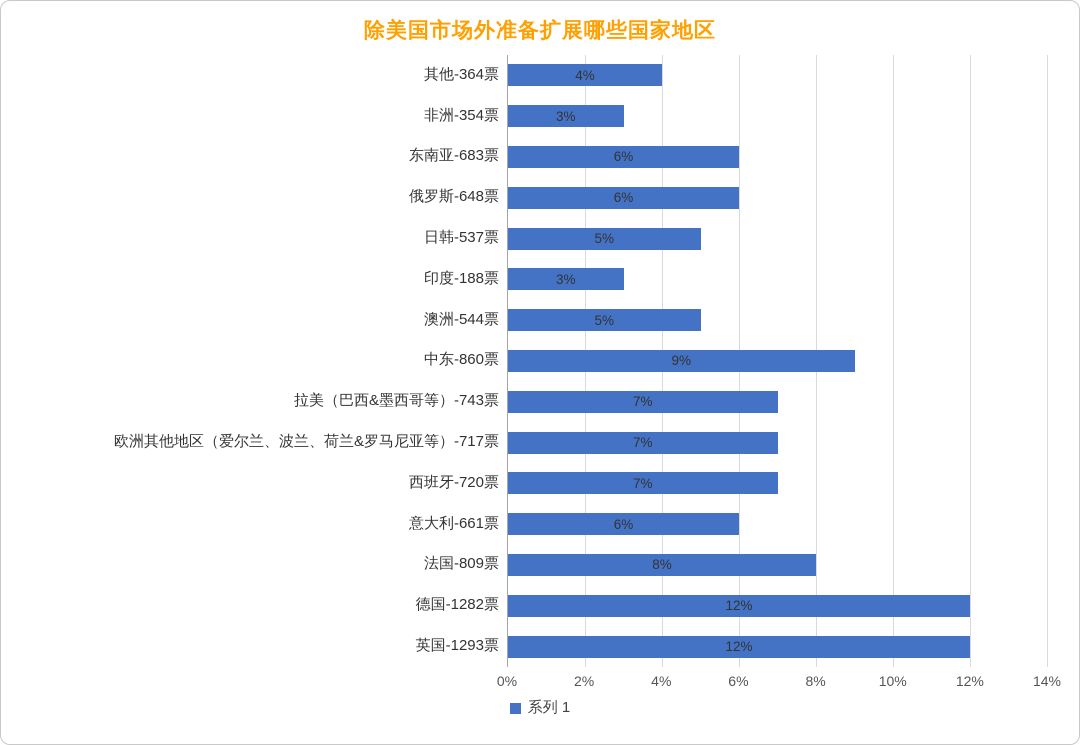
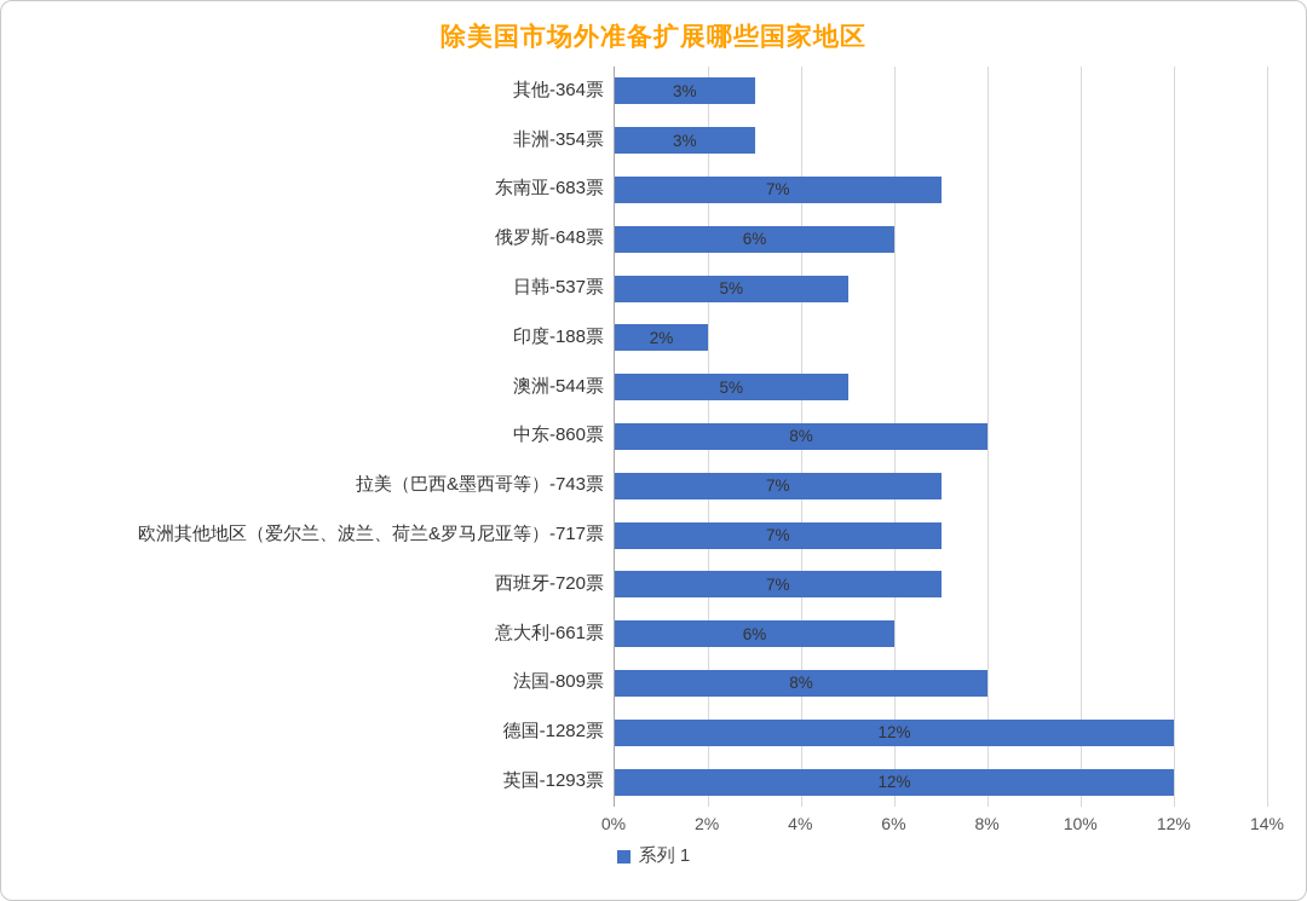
其他-364票: 4% -> 3%
东南亚-683票: 6% -> 7%
印度-188票: 3% -> 2%
中东-860票: 9% -> 8%
